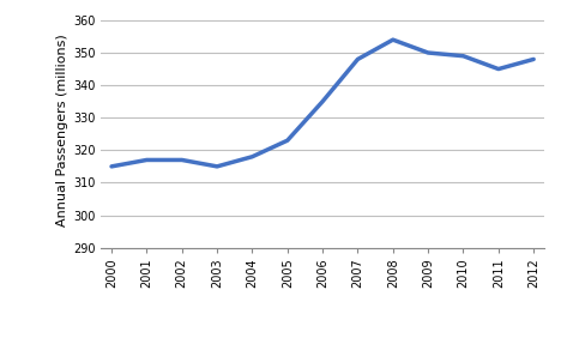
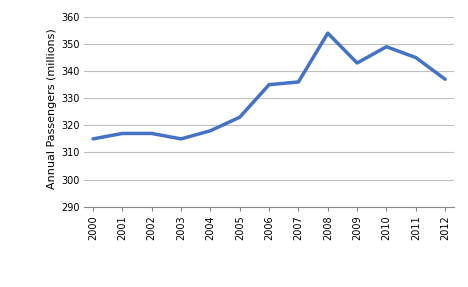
2007: 348 -> 336
2009: 350 -> 343
2012: 348 -> 337
